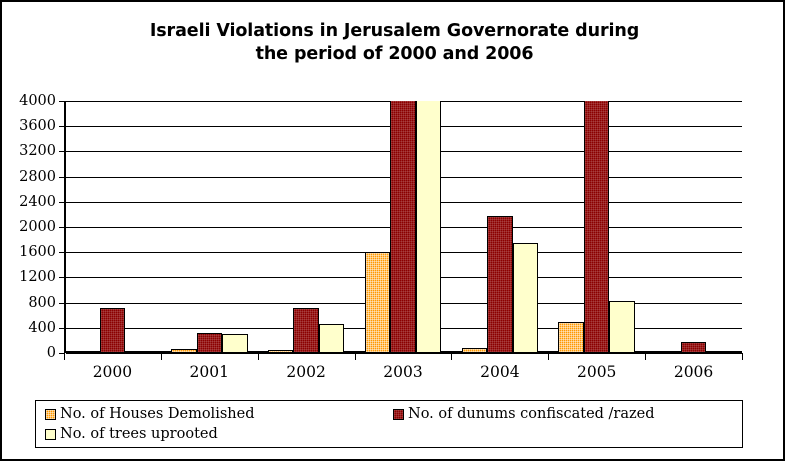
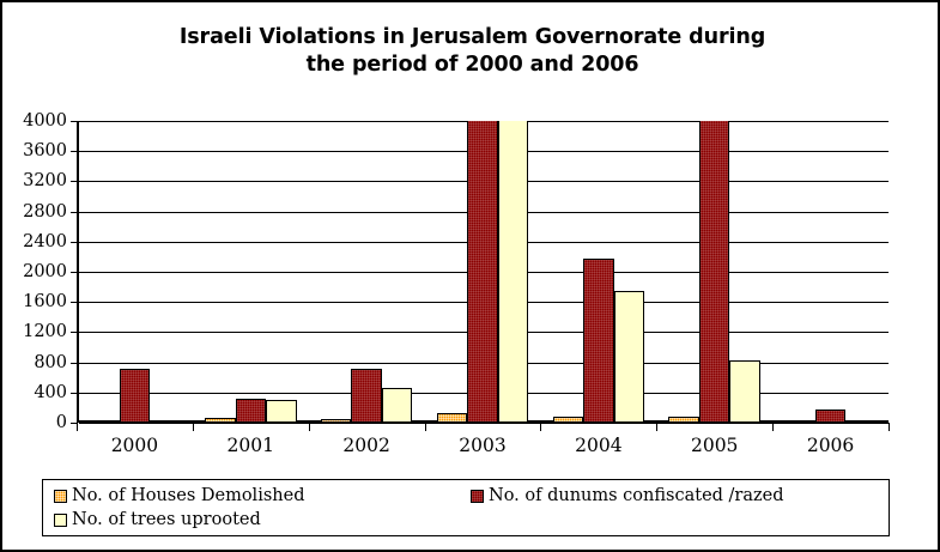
No. of Houses Demolished/2003: 1600 -> 100
No. of Houses Demolished/2005: 500 -> 100
